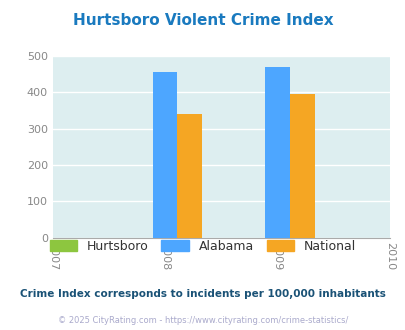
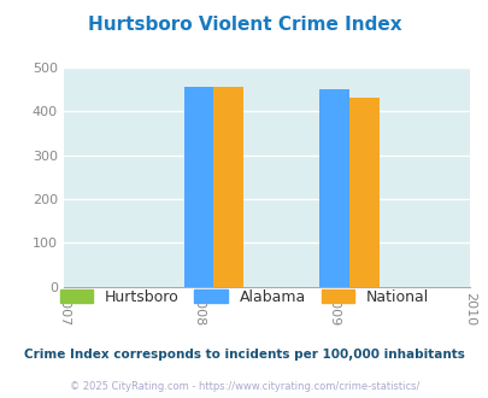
National/2008: 340 -> 455
Alabama/2009: 470 -> 450
National/2009: 395 -> 432
